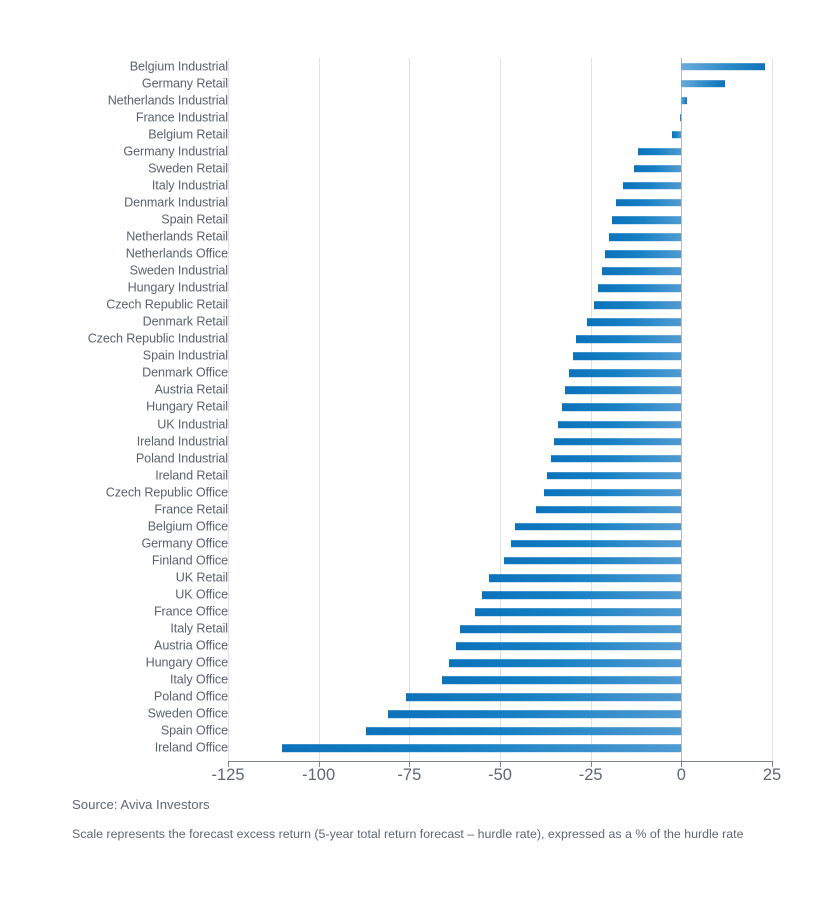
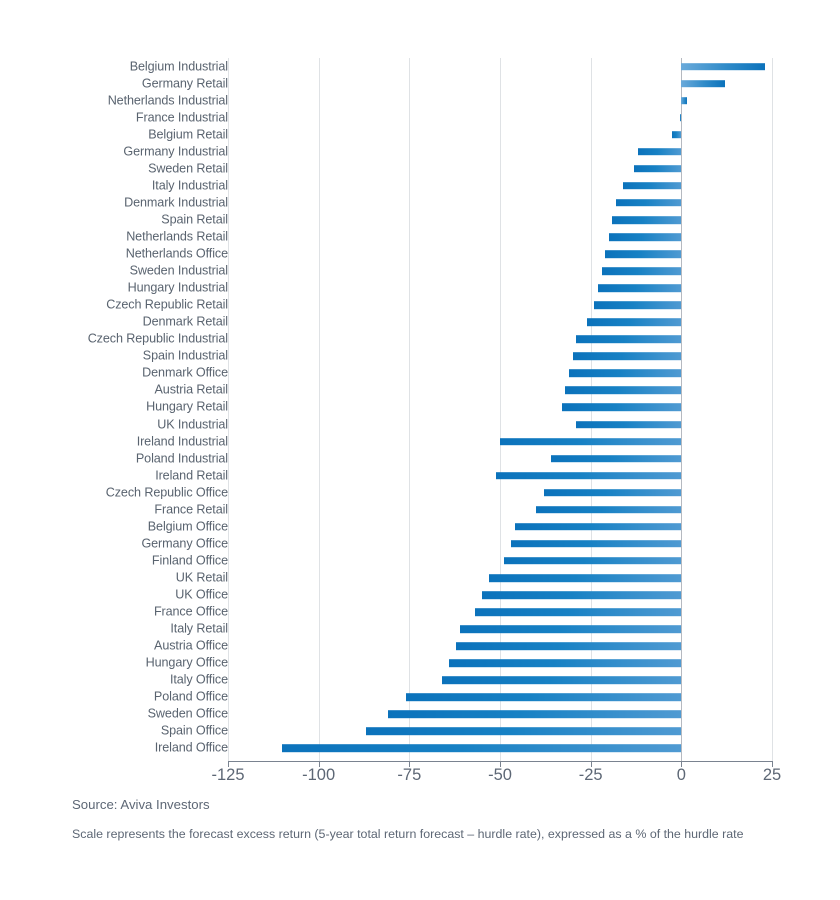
UK Industrial: -34 -> -29
Ireland Industrial: -35 -> -50
Ireland Retail: -37 -> -51
